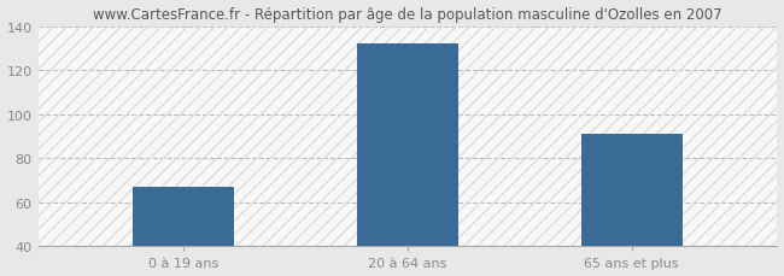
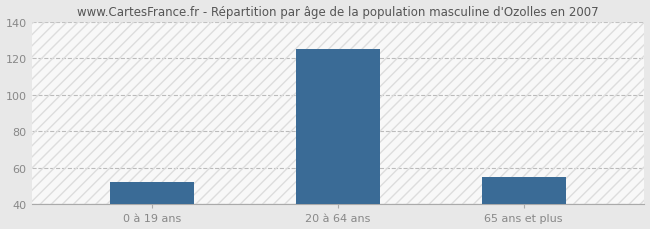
0 à 19 ans: 67 -> 52
20 à 64 ans: 132 -> 125
65 ans et plus: 91 -> 55
